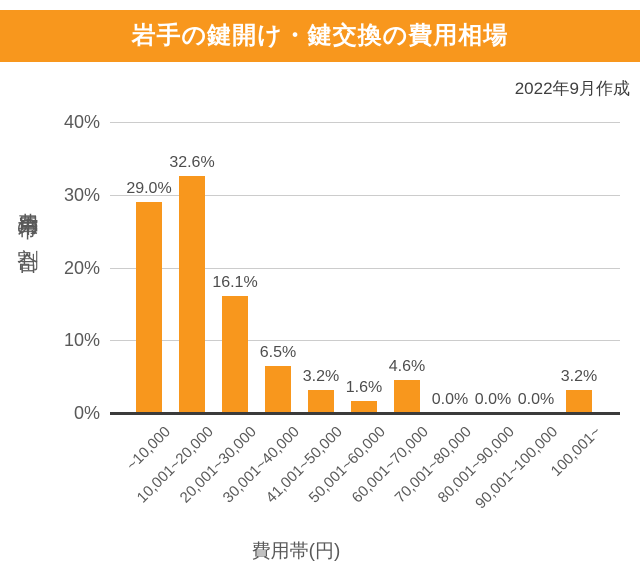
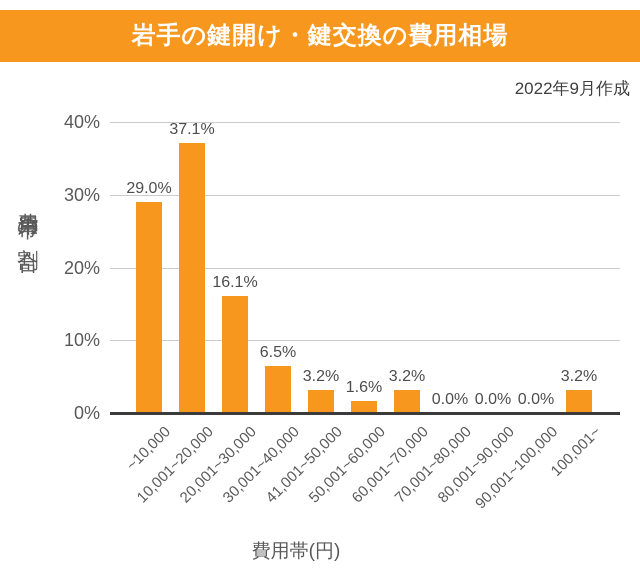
10,001~20,000: 32.6% -> 37.1%
60,001~70,000: 4.6% -> 3.2%
